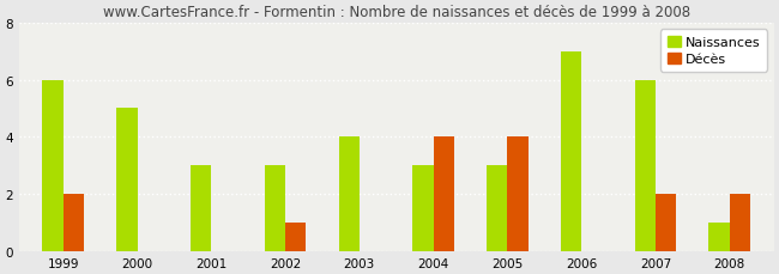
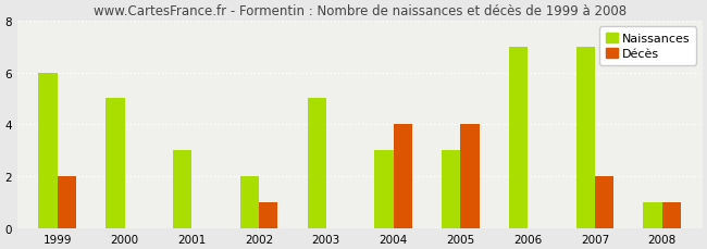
Naissances/2002: 3 -> 2
Naissances/2003: 4 -> 5
Naissances/2007: 6 -> 7
Décès/2008: 2 -> 1
